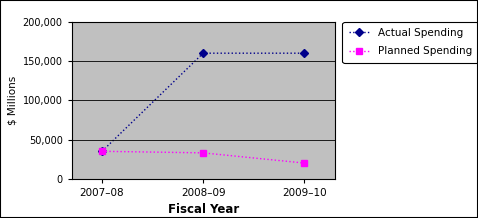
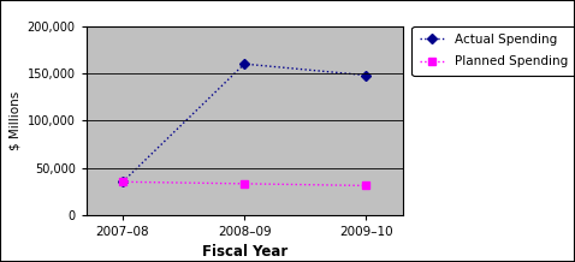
Actual Spending/2009–10: 160,000 -> 148,000
Planned Spending/2009–10: 20,000 -> 31,000
